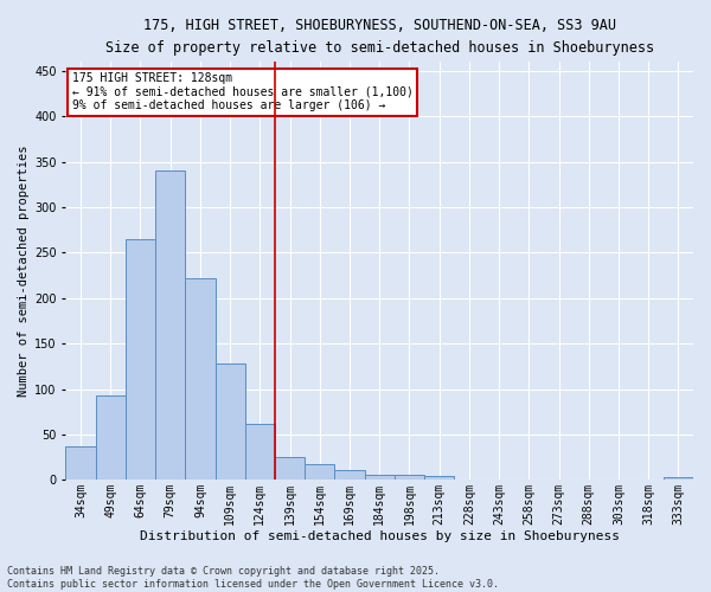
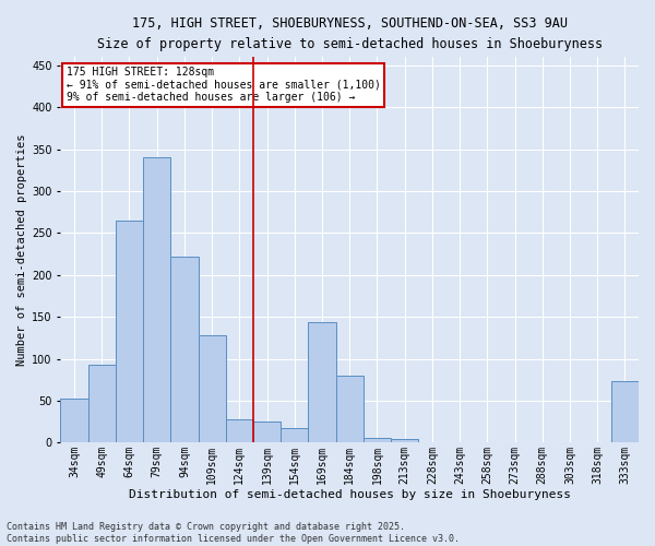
34sqm: 37 -> 52
124sqm: 61 -> 28
169sqm: 11 -> 144
184sqm: 5 -> 80
333sqm: 3 -> 74
